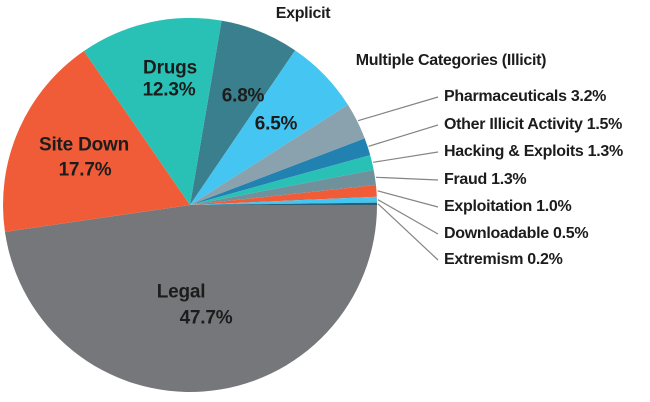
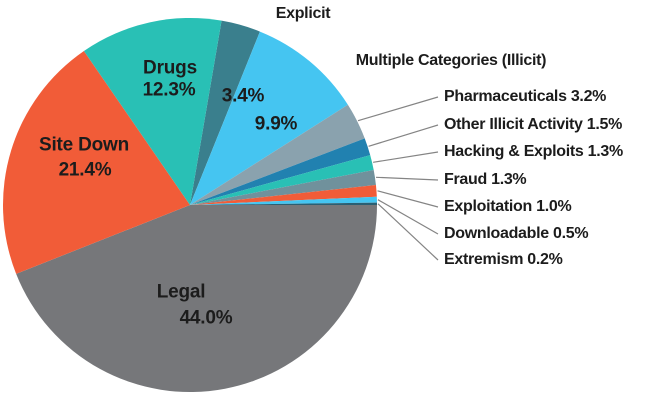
Explicit: 6.8% -> 3.4%
Multiple Categories (Illicit): 6.5% -> 9.9%
Legal: 47.7% -> 44.0%
Site Down: 17.7% -> 21.4%
